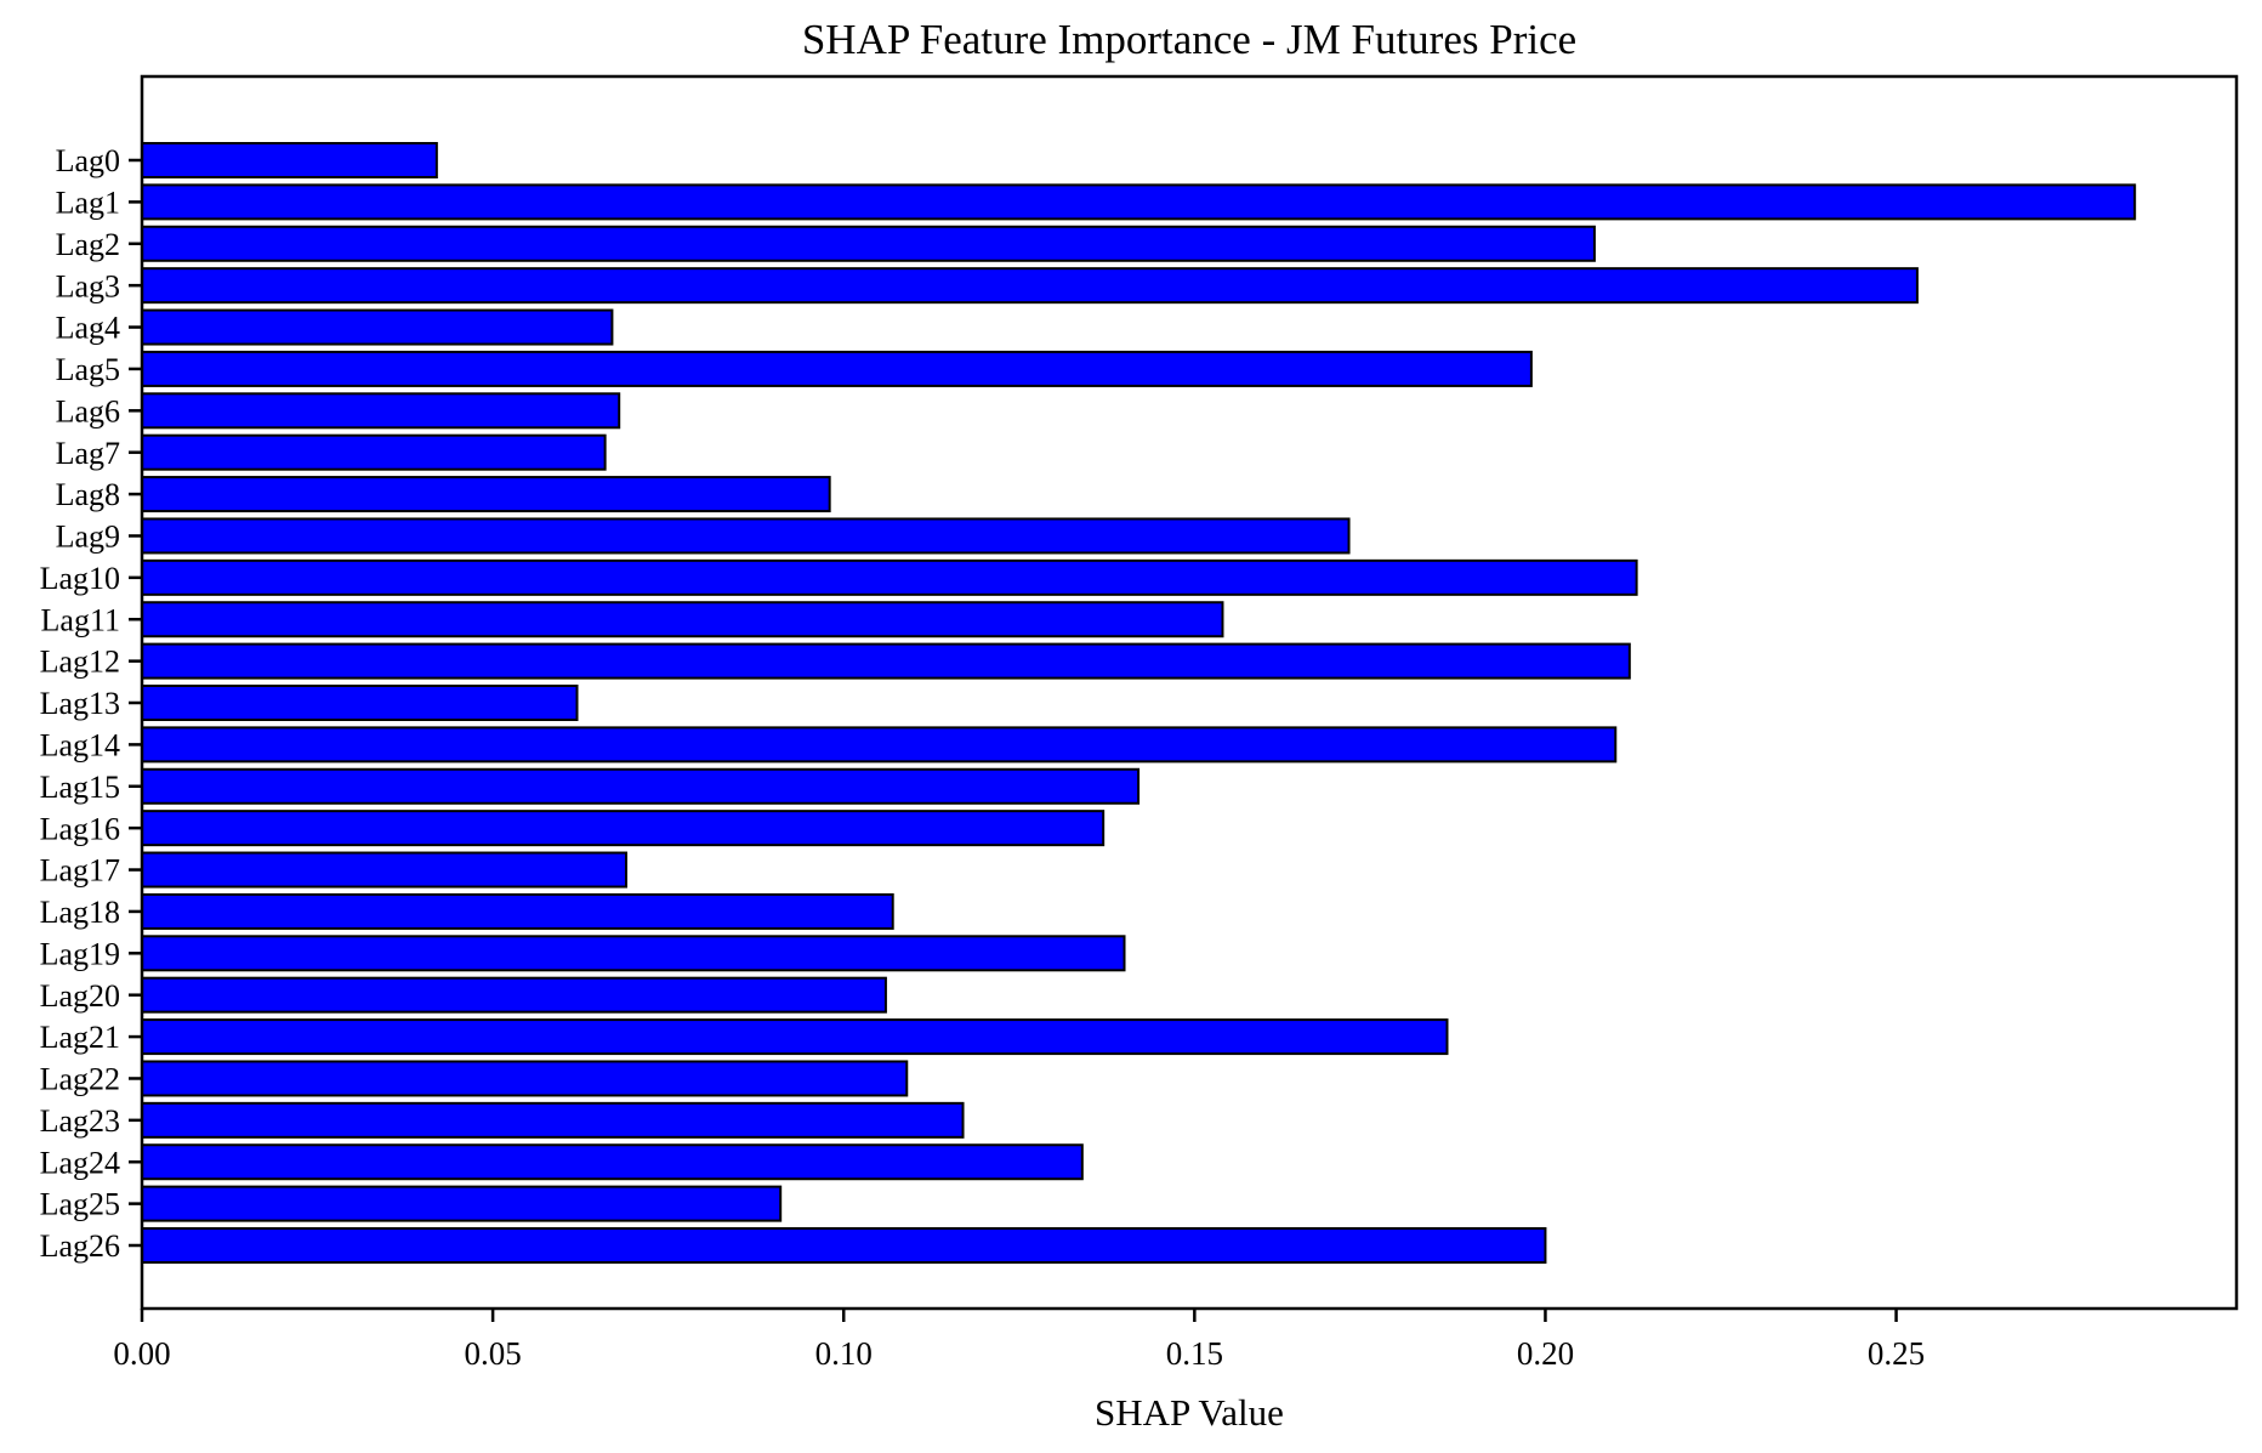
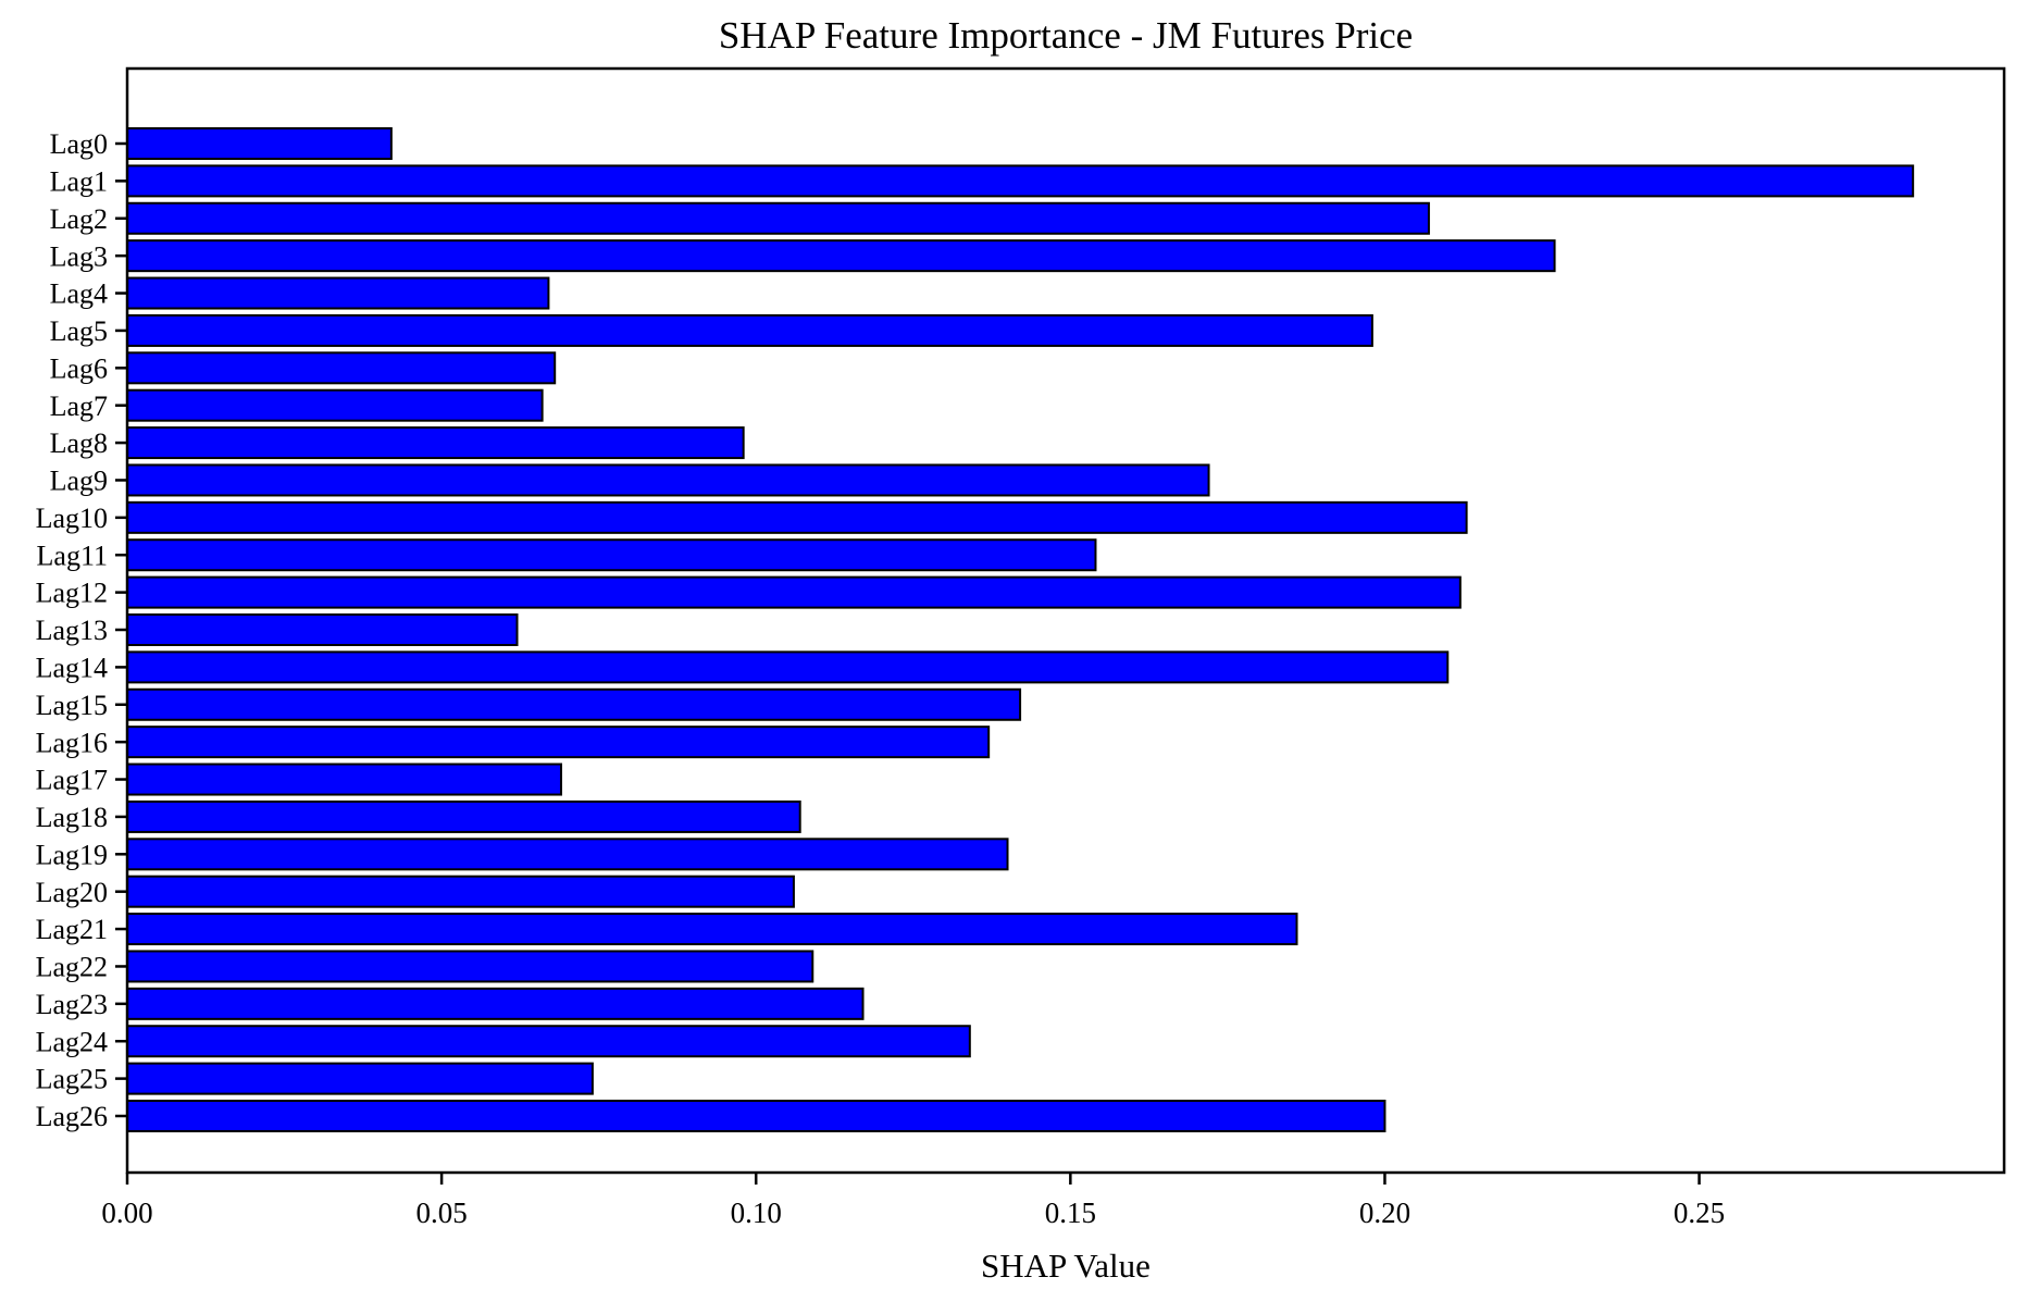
Lag3: 0.253 -> 0.227
Lag25: 0.091 -> 0.074
